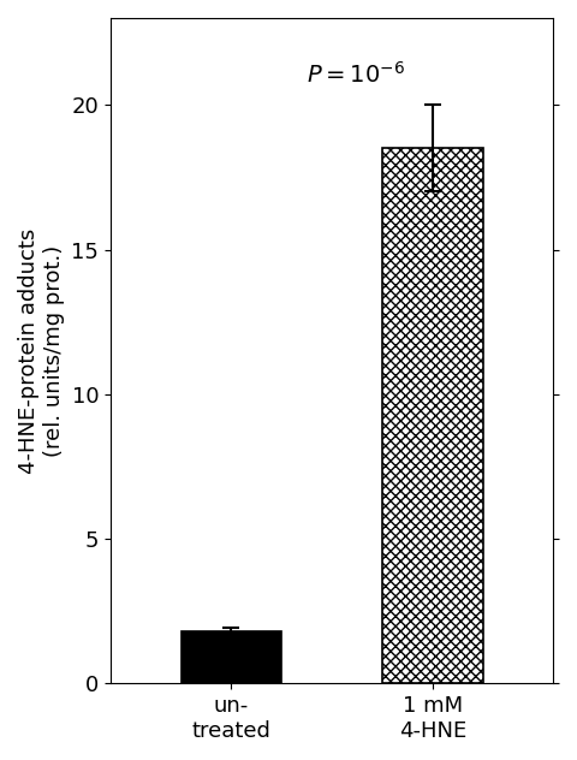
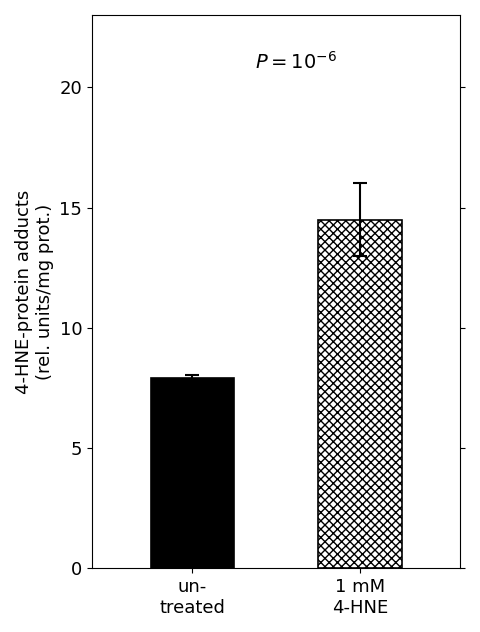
un- treated: 1.8 -> 7.9
1 mM 4-HNE: 18.5 -> 14.5
